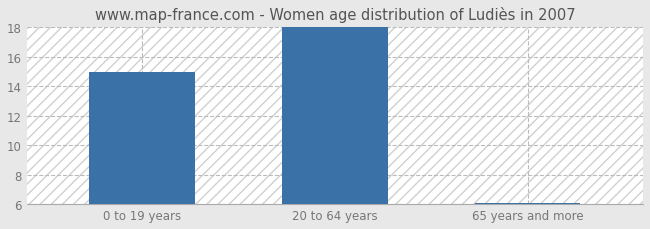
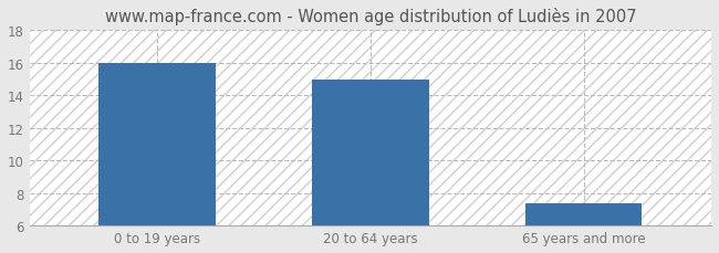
0 to 19 years: 15.0 -> 16.0
20 to 64 years: 18.0 -> 15.0
65 years and more: 6.1 -> 7.4
